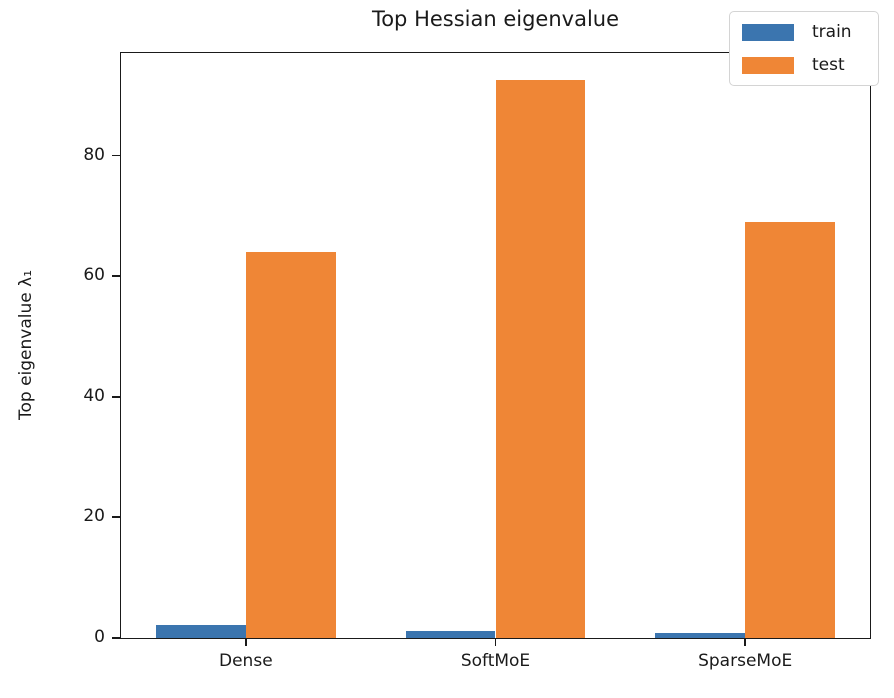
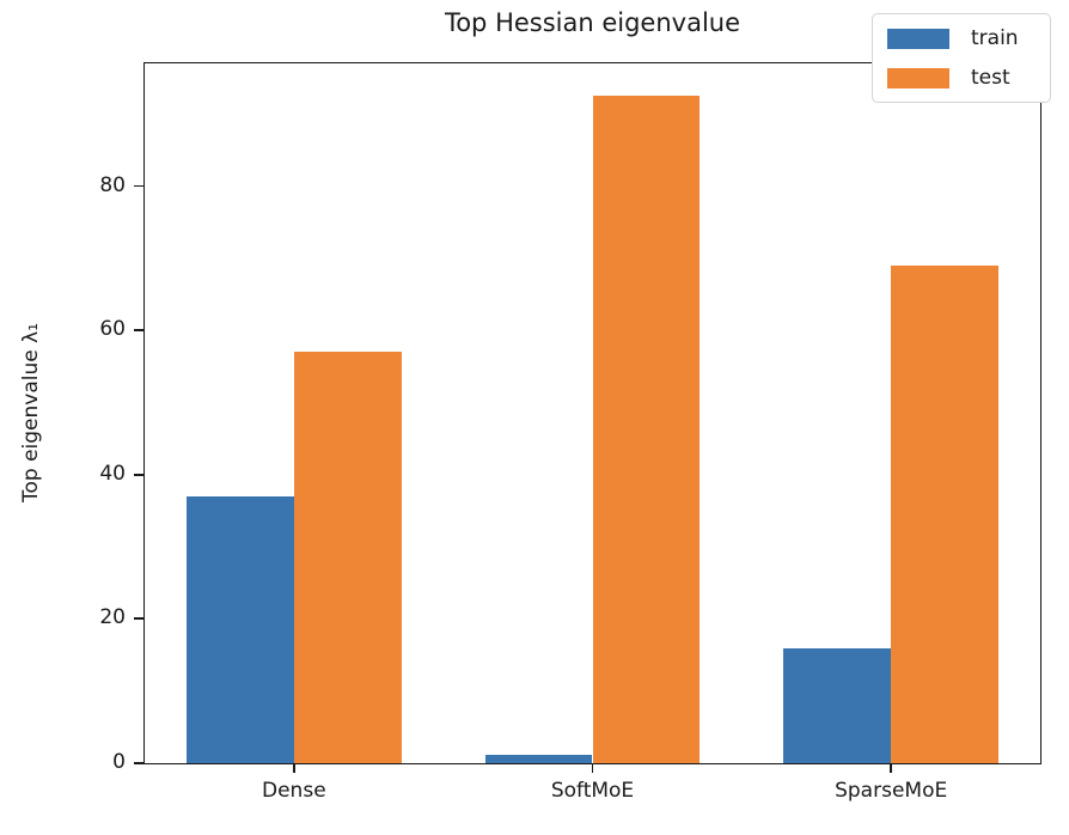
train/Dense: 2 -> 37
test/Dense: 64 -> 57
train/SparseMoE: 1 -> 16
